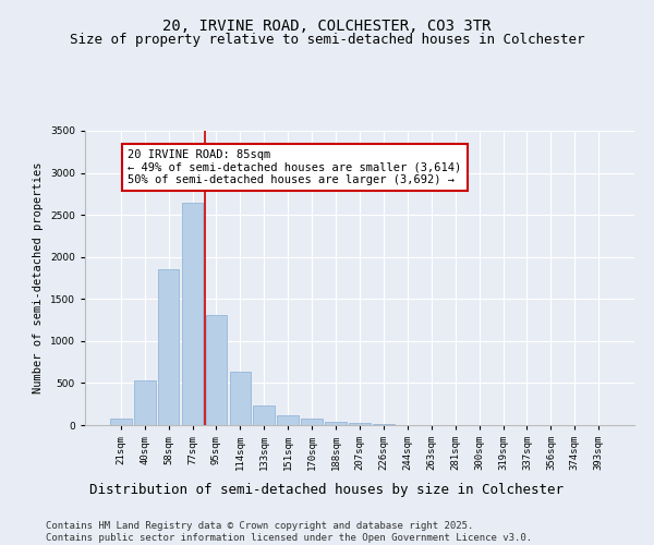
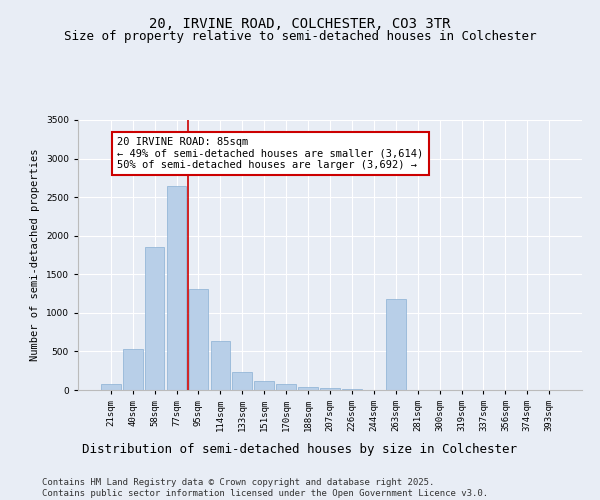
263sqm: 0 -> 1180
